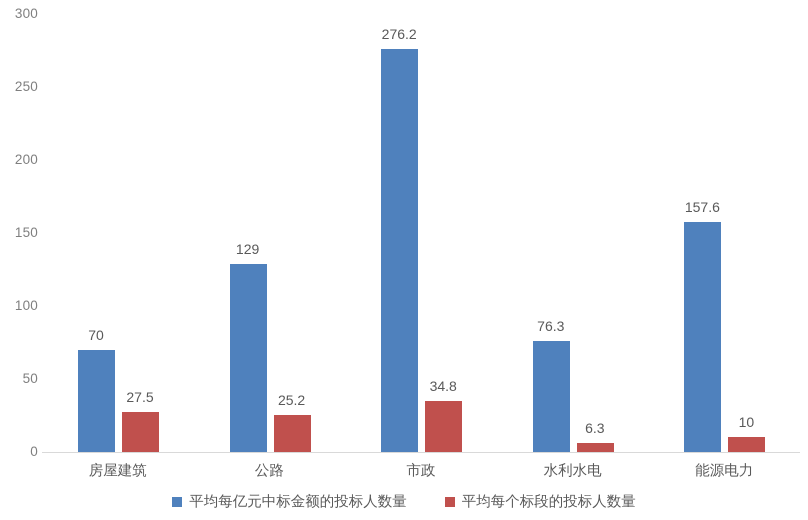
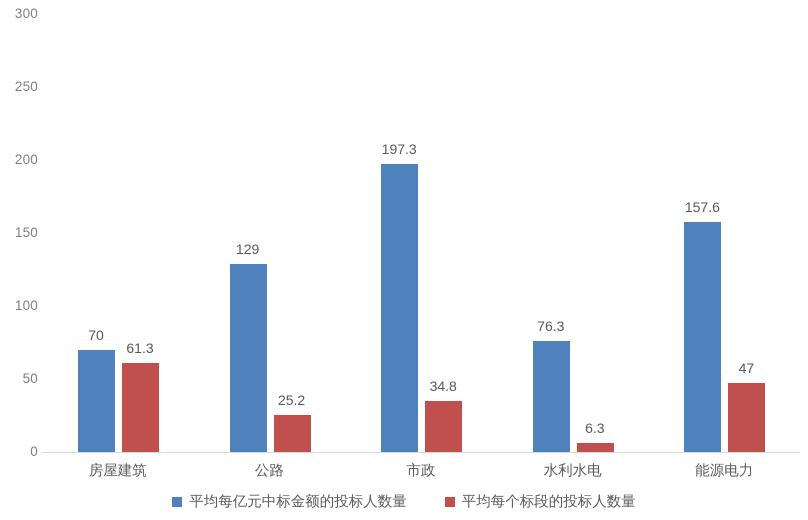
平均每个标段的投标人数量/房屋建筑: 27.5 -> 61.3
平均每亿元中标金额的投标人数量/市政: 276.2 -> 197.3
平均每个标段的投标人数量/能源电力: 10 -> 47
